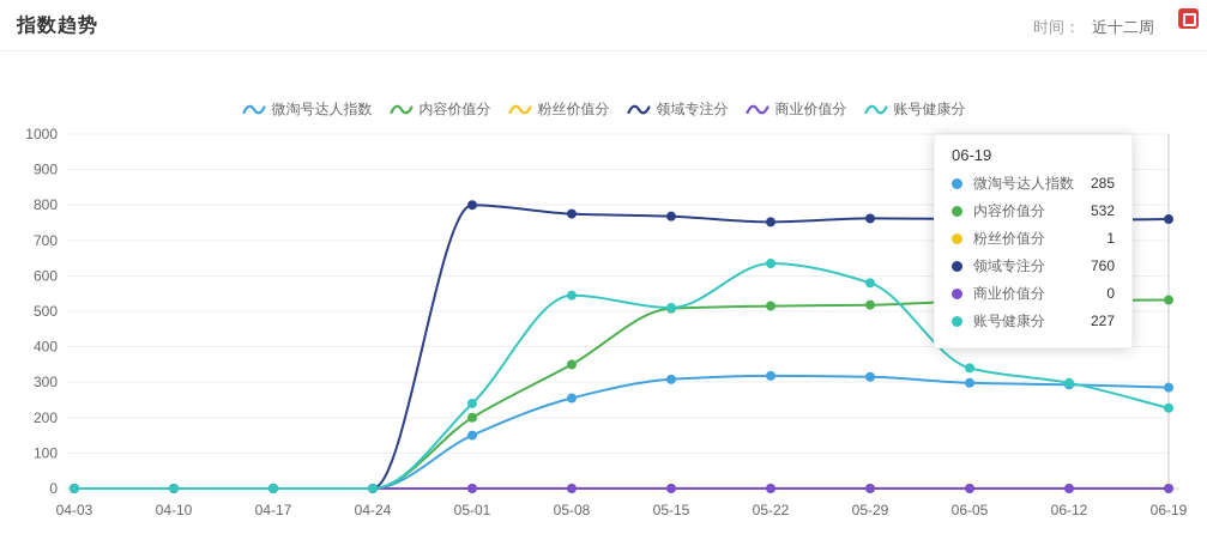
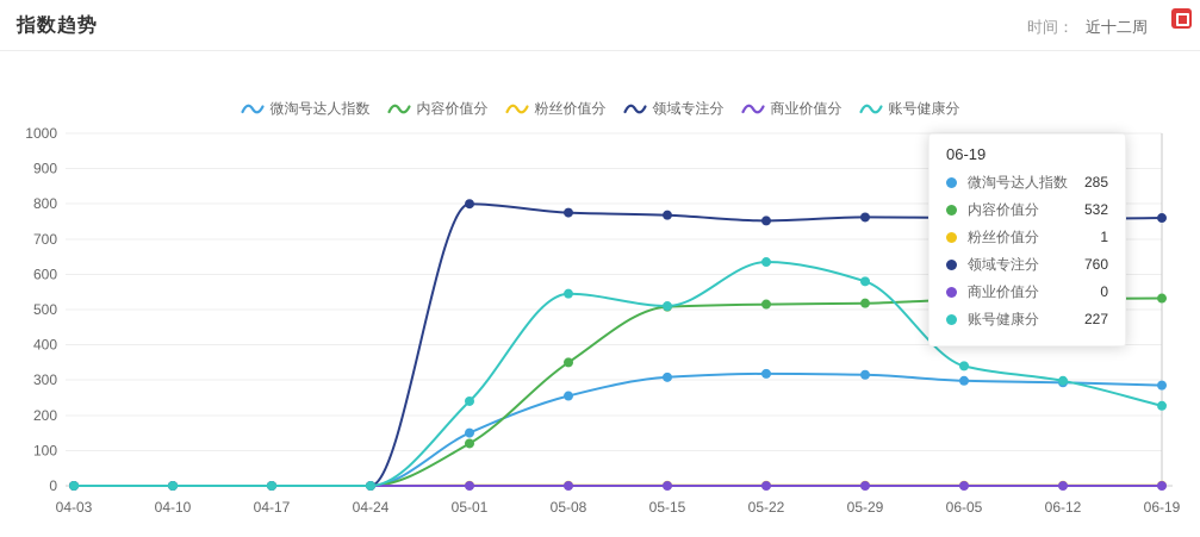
内容价值分/05-01: 200 -> 120
